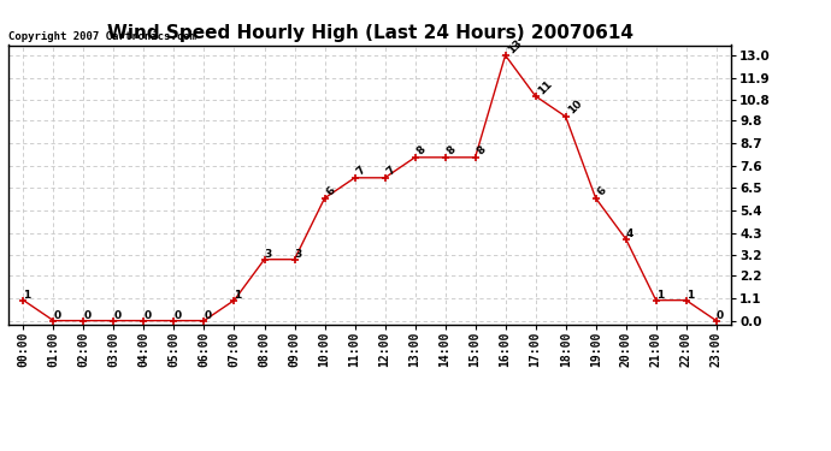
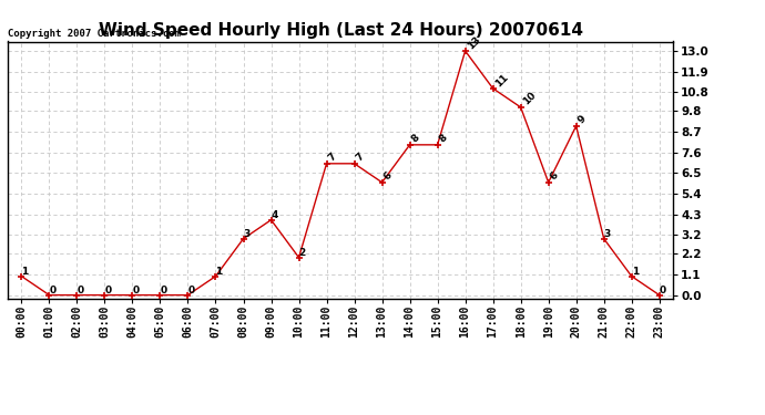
09:00: 3 -> 4
10:00: 6 -> 2
13:00: 8 -> 6
20:00: 4 -> 9
21:00: 1 -> 3
